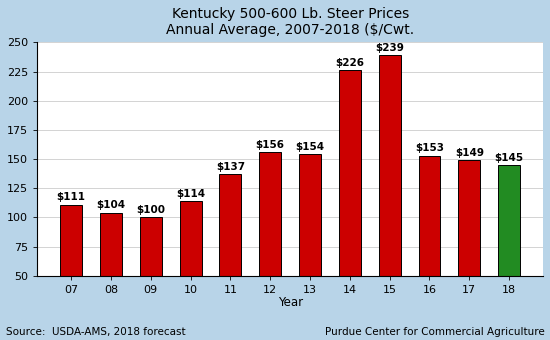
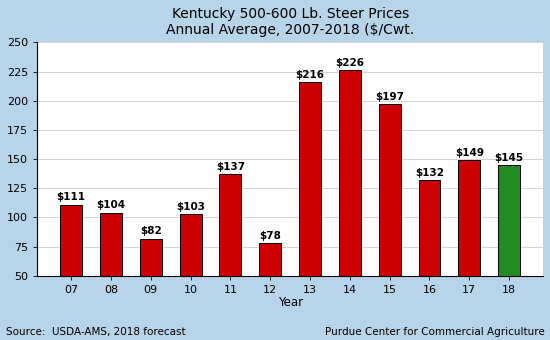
09: $100 -> $82
10: $114 -> $103
12: $156 -> $78
13: $154 -> $216
15: $239 -> $197
16: $153 -> $132
